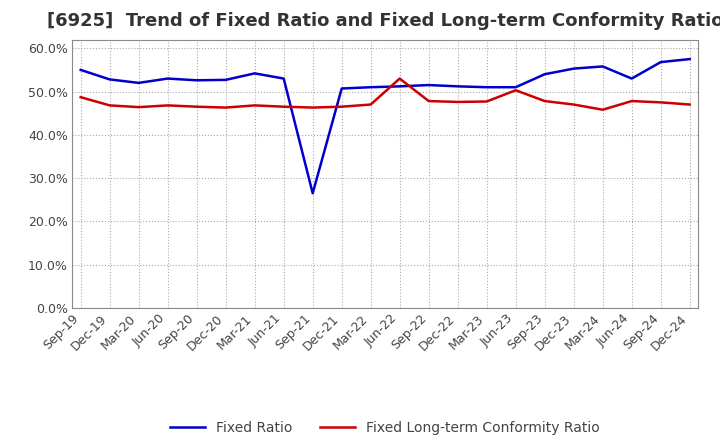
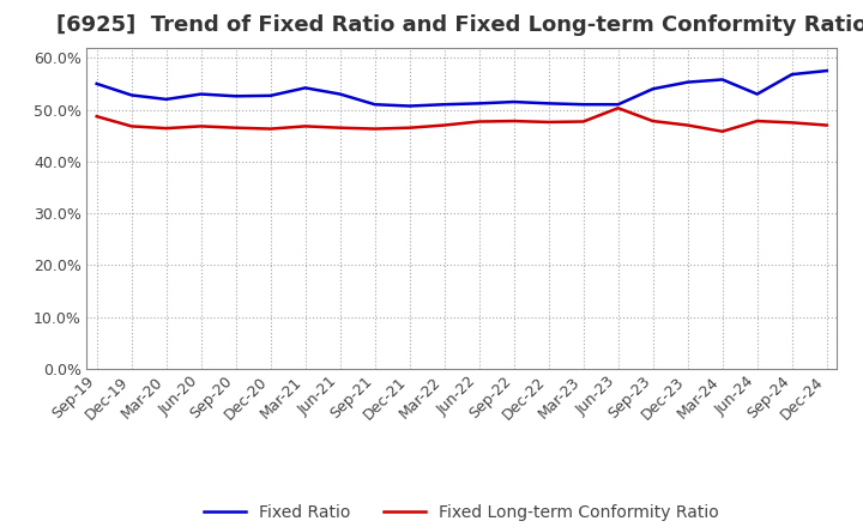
Fixed Ratio/Sep-21: 26.5% -> 51.0%
Fixed Long-term Conformity Ratio/Jun-22: 53.0% -> 47.7%
